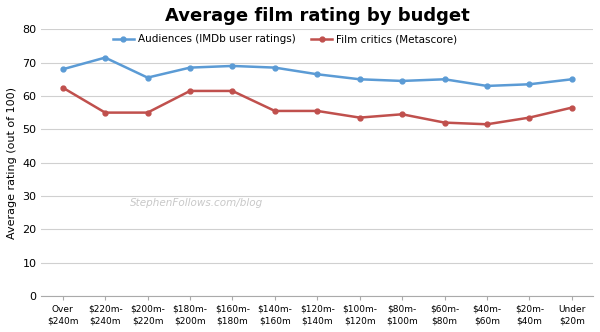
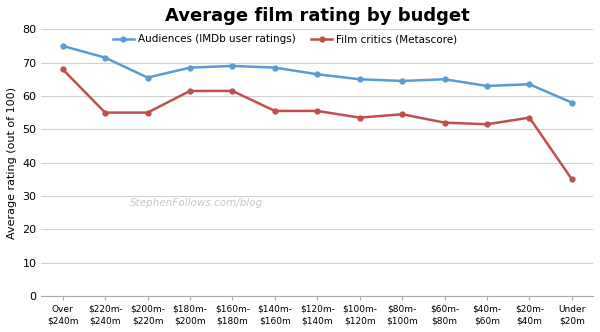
Audiences (IMDb user ratings)/Over $240m: 68.0 -> 75.0
Film critics (Metascore)/Over $240m: 62.5 -> 68.0
Audiences (IMDb user ratings)/Under $20m: 65.0 -> 58.0
Film critics (Metascore)/Under $20m: 56.5 -> 35.0
